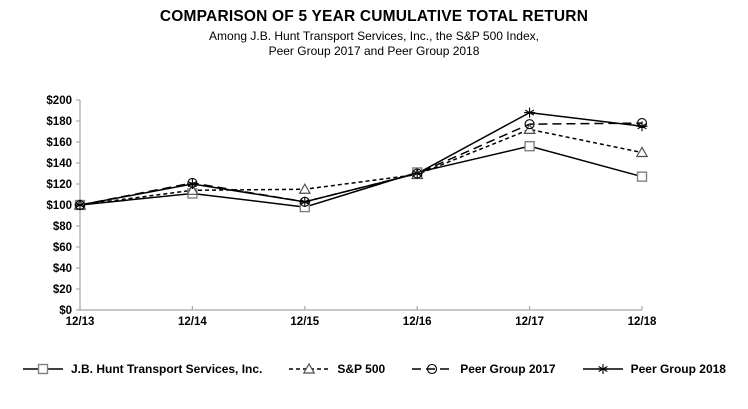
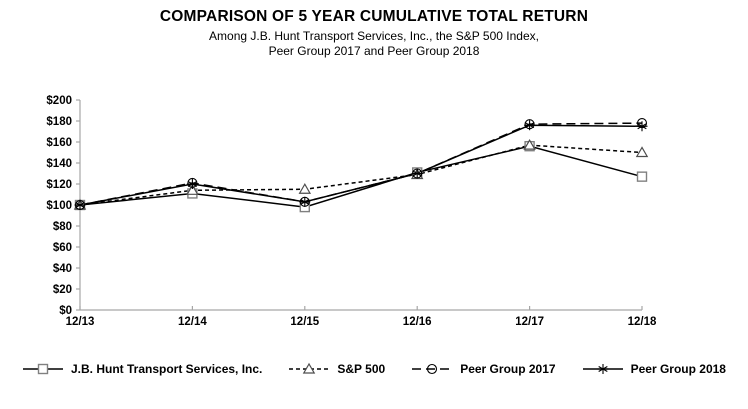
S&P 500/12/17: $172 -> $157
Peer Group 2018/12/17: $188 -> $176
